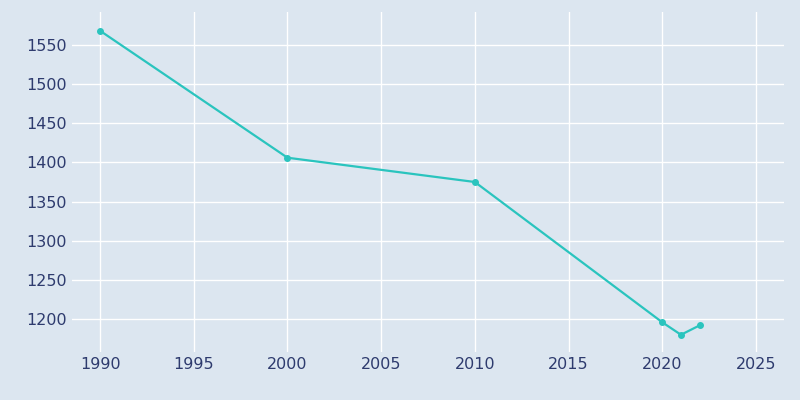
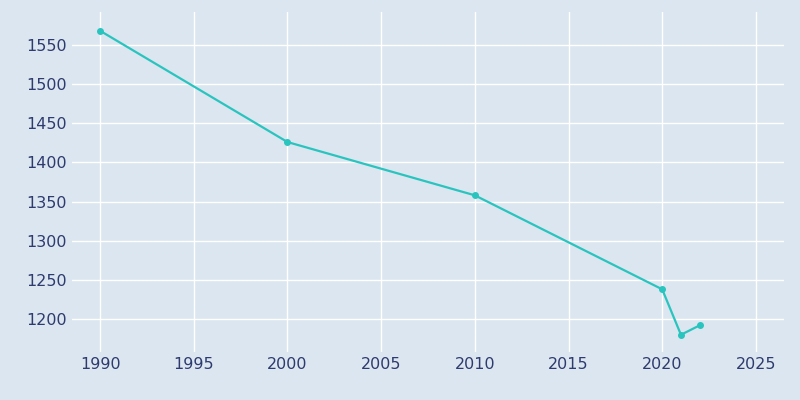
2000: 1406 -> 1426
2010: 1375 -> 1358
2020: 1196 -> 1238
